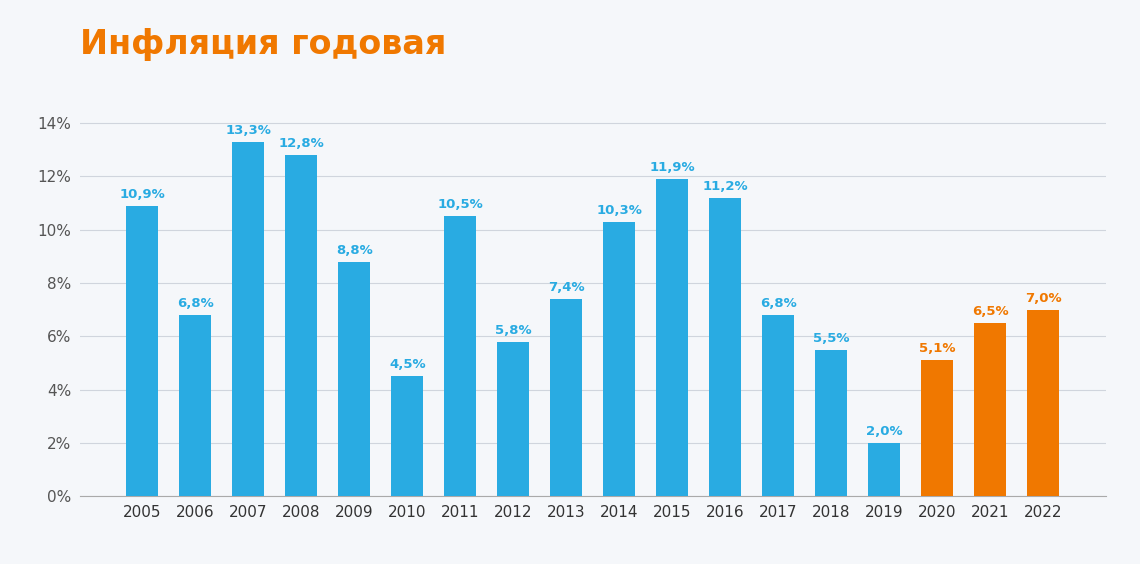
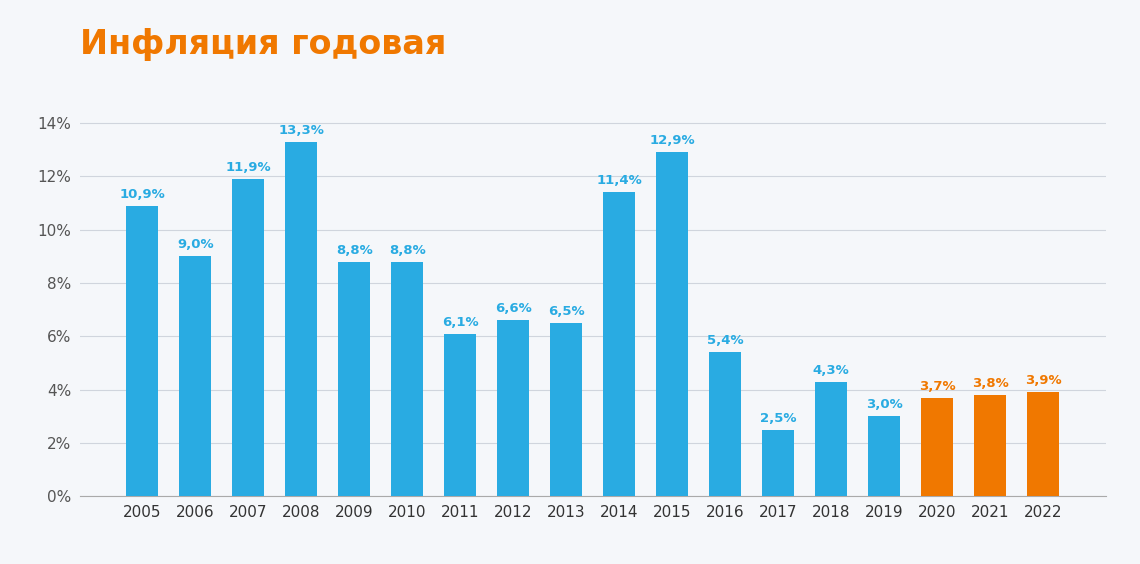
2006: 6,8% -> 9,0%
2007: 13,3% -> 11,9%
2008: 12,8% -> 13,3%
2010: 4,5% -> 8,8%
2011: 10,5% -> 6,1%
2012: 5,8% -> 6,6%
2013: 7,4% -> 6,5%
2014: 10,3% -> 11,4%
2015: 11,9% -> 12,9%
2016: 11,2% -> 5,4%
2017: 6,8% -> 2,5%
2018: 5,5% -> 4,3%
2019: 2,0% -> 3,0%
2020: 5,1% -> 3,7%
2021: 6,5% -> 3,8%
2022: 7,0% -> 3,9%
